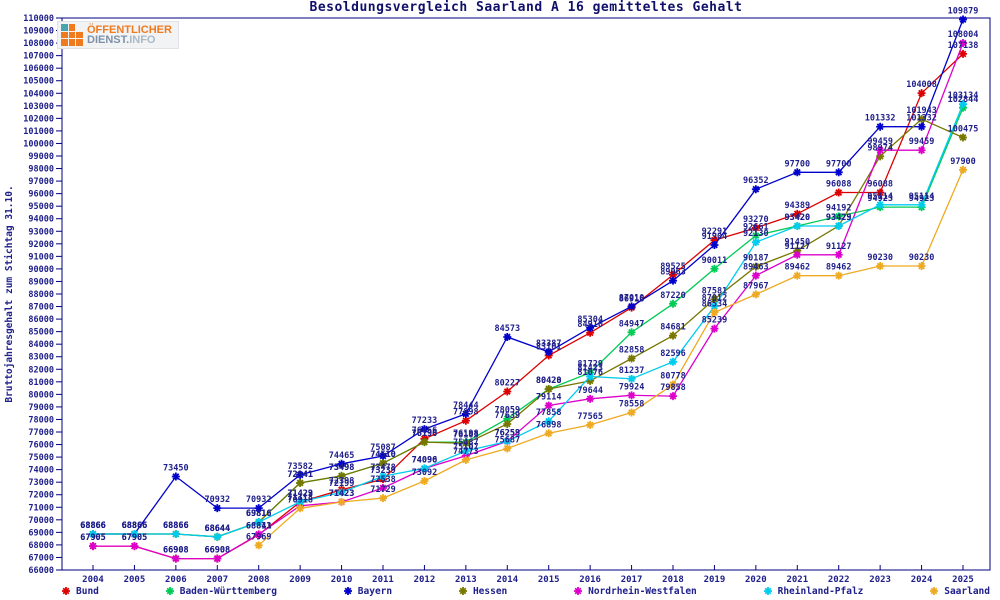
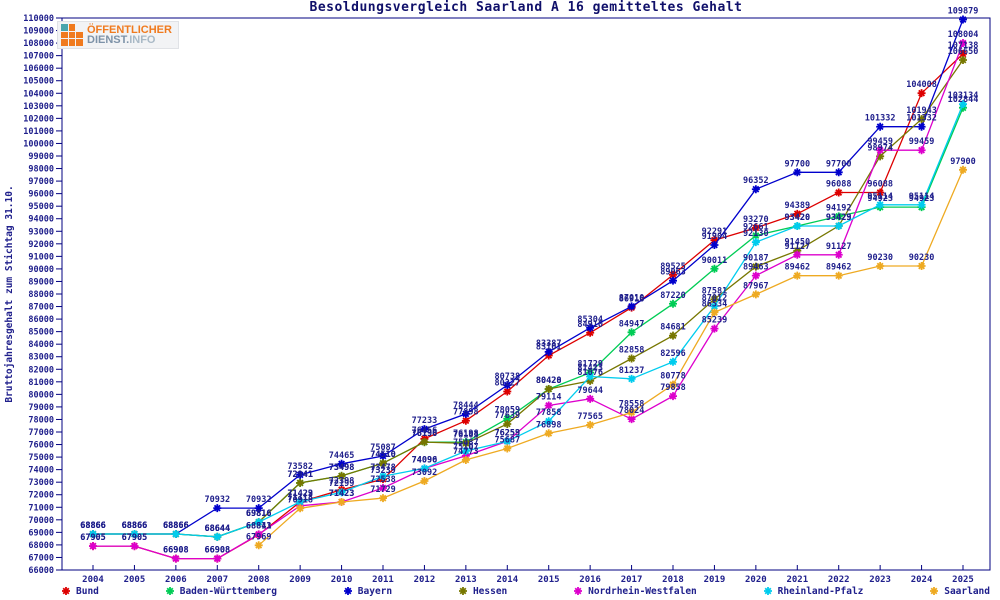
Bayern/2006: 73450 -> 68866
Bayern/2014: 84573 -> 80738
Nordrhein-Westfalen/2017: 79924 -> 78024
Hessen/2025: 100475 -> 106650
